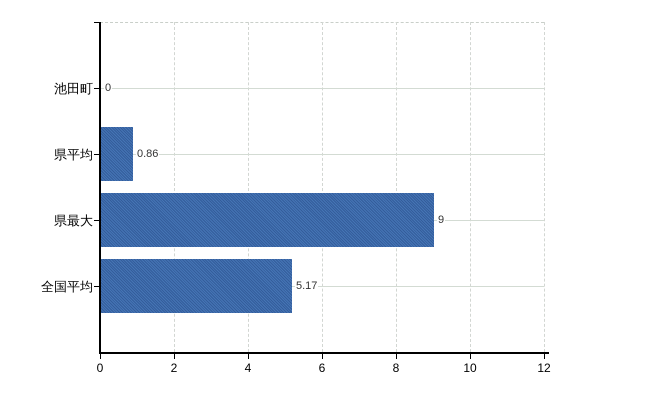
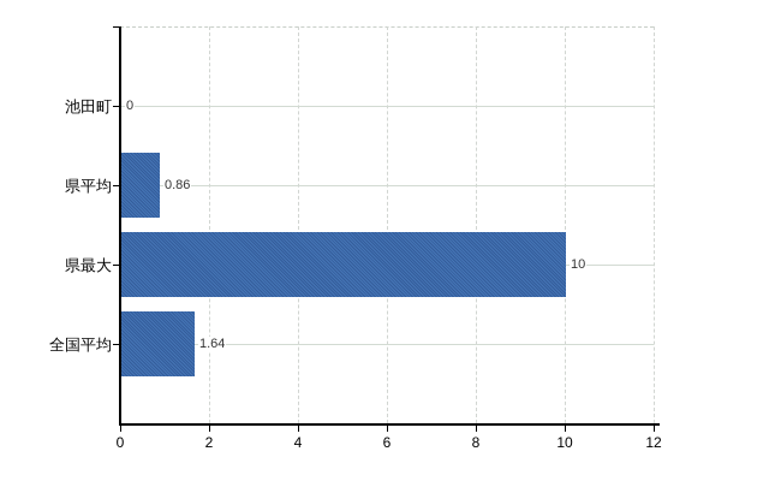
県最大: 9 -> 10
全国平均: 5.17 -> 1.64
